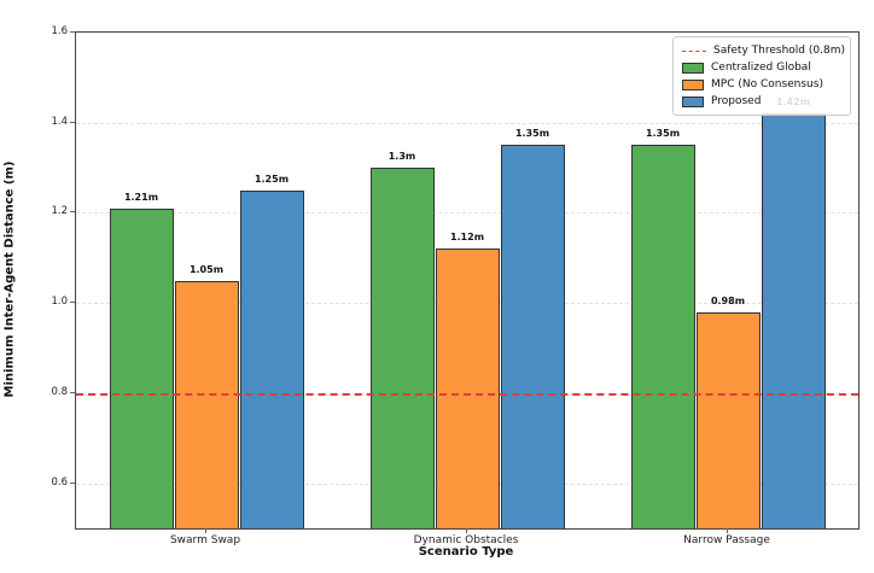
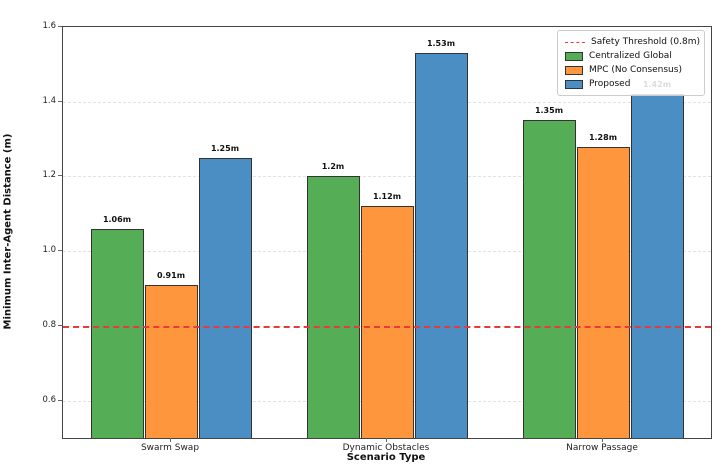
Centralized Global/Swarm Swap: 1.21m -> 1.06m
MPC (No Consensus)/Swarm Swap: 1.05m -> 0.91m
Centralized Global/Dynamic Obstacles: 1.3m -> 1.2m
Proposed/Dynamic Obstacles: 1.35m -> 1.53m
MPC (No Consensus)/Narrow Passage: 0.98m -> 1.28m
